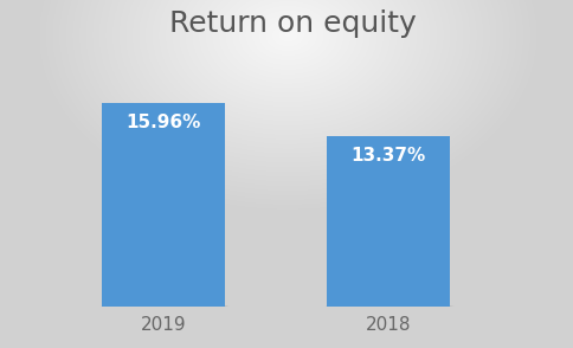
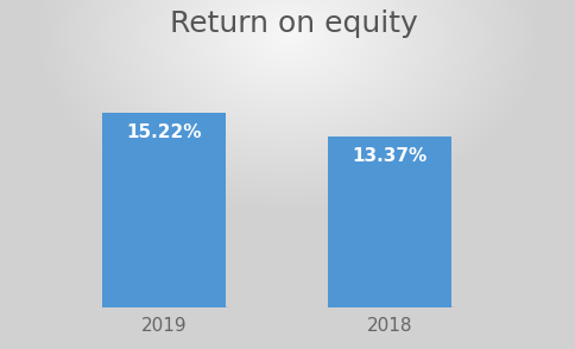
2019: 15.96% -> 15.22%
